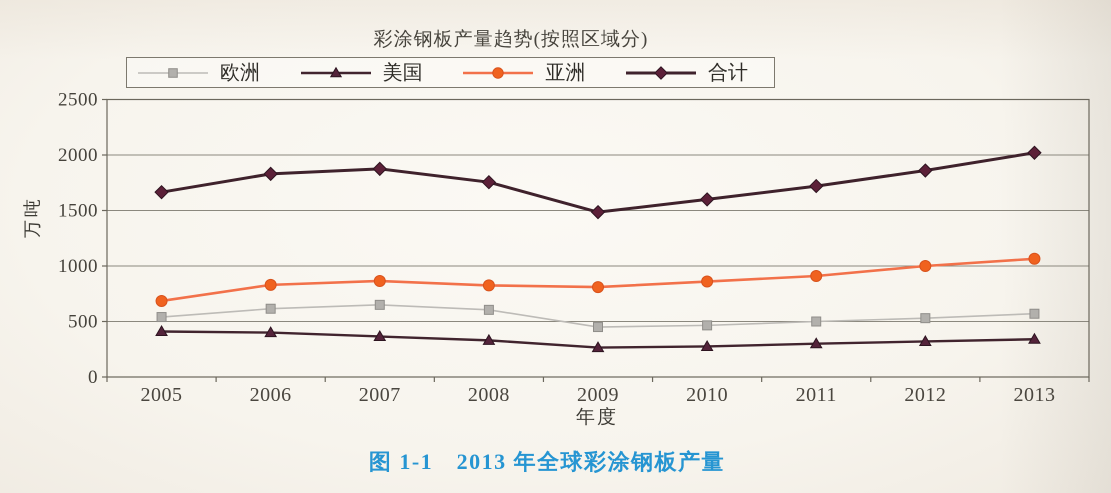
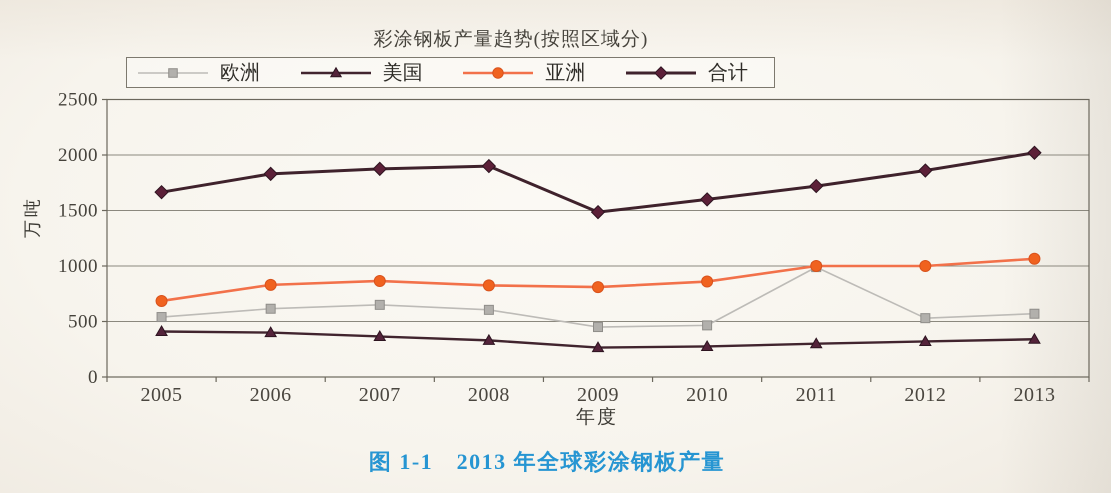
合计/2008: 1760 -> 1900
欧洲/2011: 500 -> 990
亚洲/2011: 910 -> 1000
